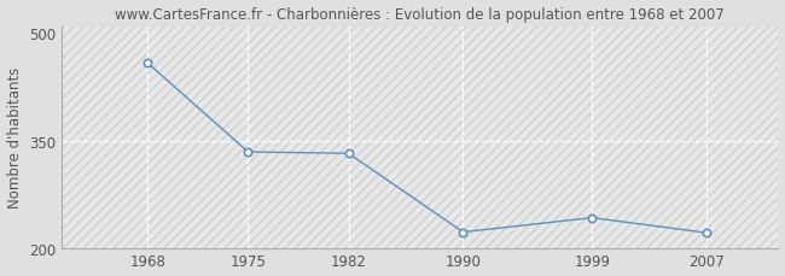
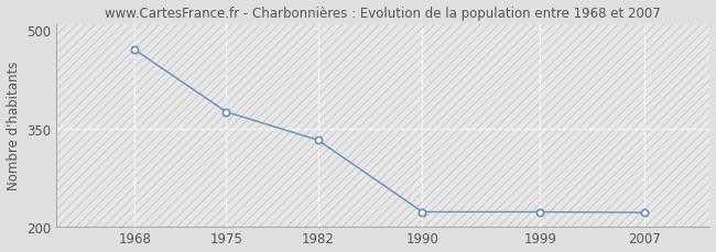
1968: 458 -> 470
1975: 334 -> 375
1999: 242 -> 222
